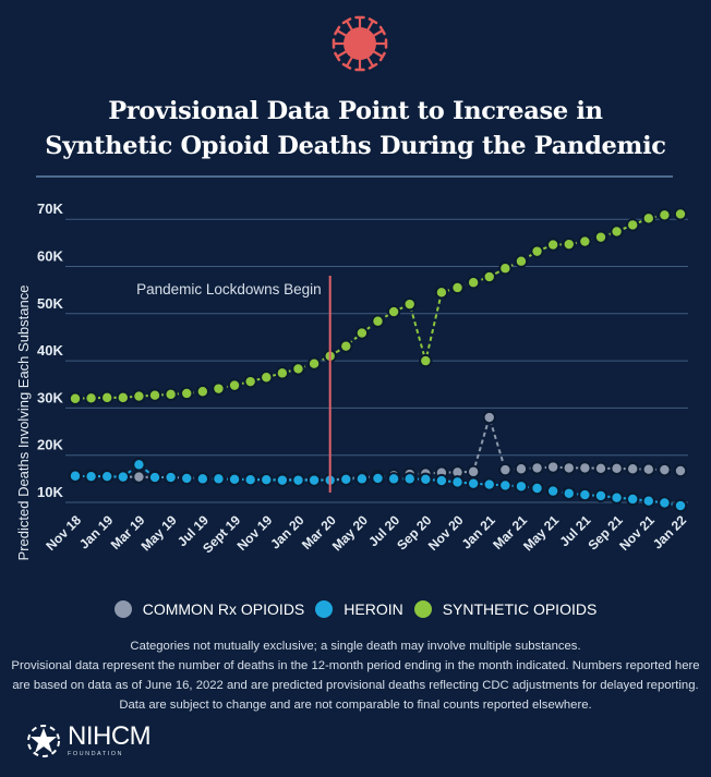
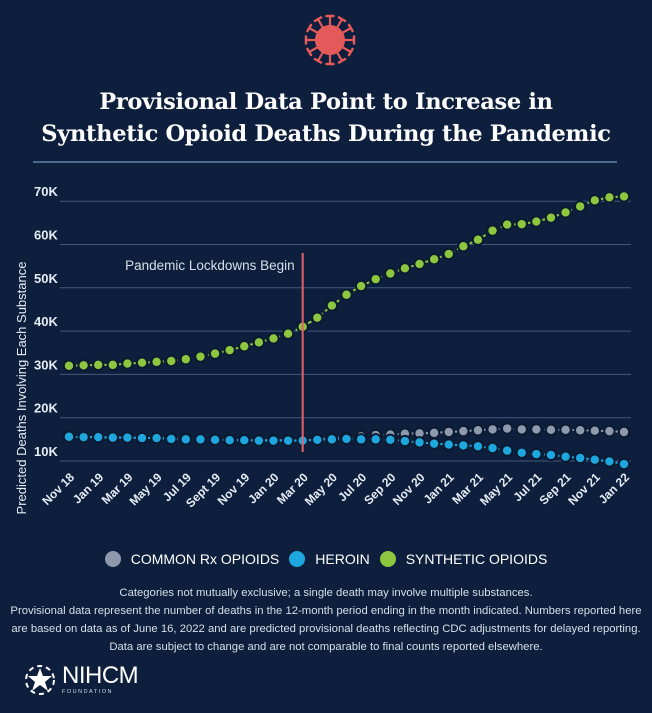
HEROIN/Mar 19: 18K -> 15K
SYNTHETIC OPIOIDS/Sep 20: 40K -> 53K
COMMON Rx OPIOIDS/Jan 21: 28K -> 17K
